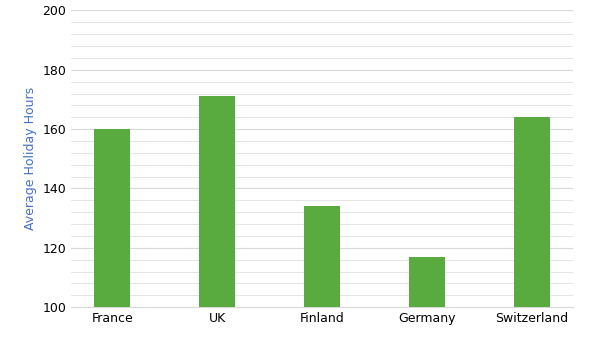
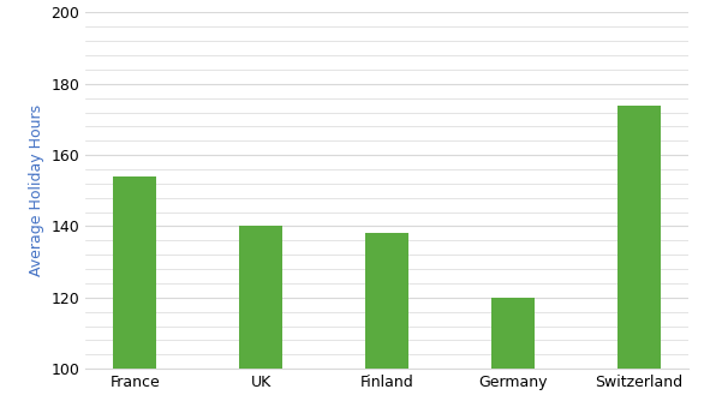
France: 160 -> 154
UK: 171 -> 140
Finland: 134 -> 138
Germany: 117 -> 120
Switzerland: 164 -> 174
